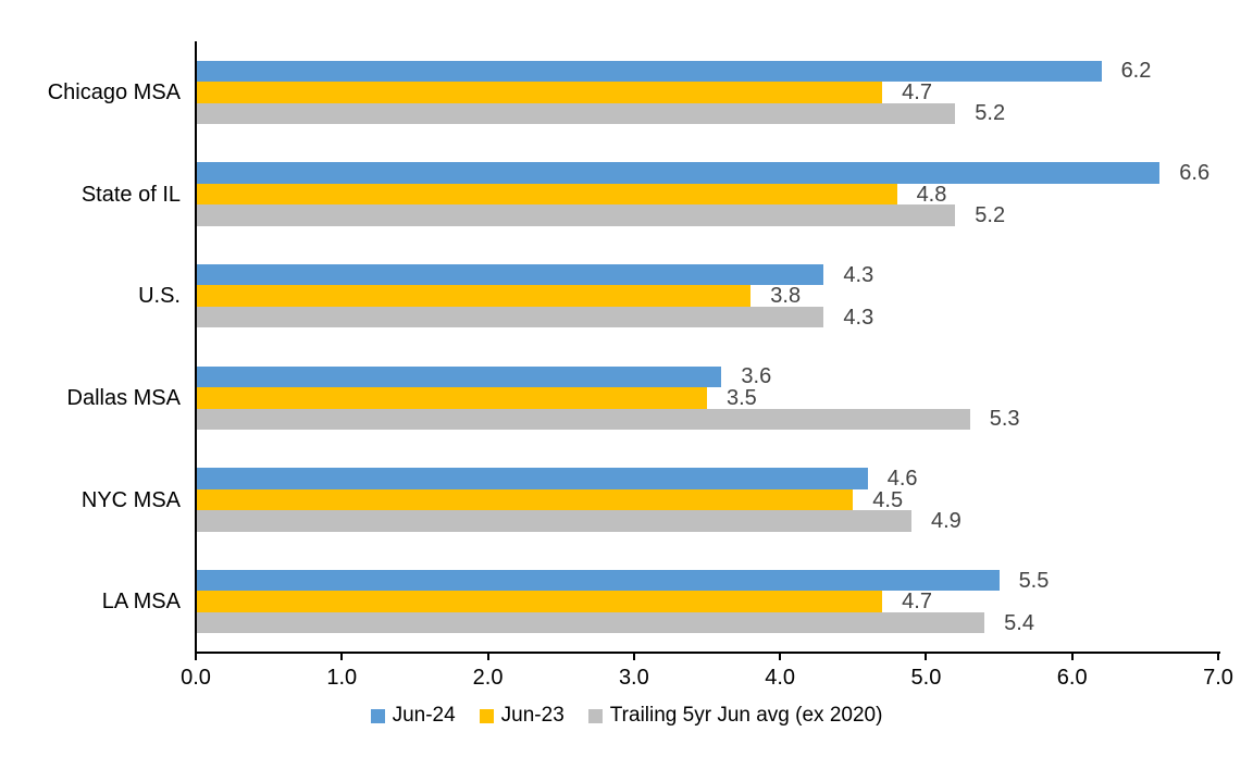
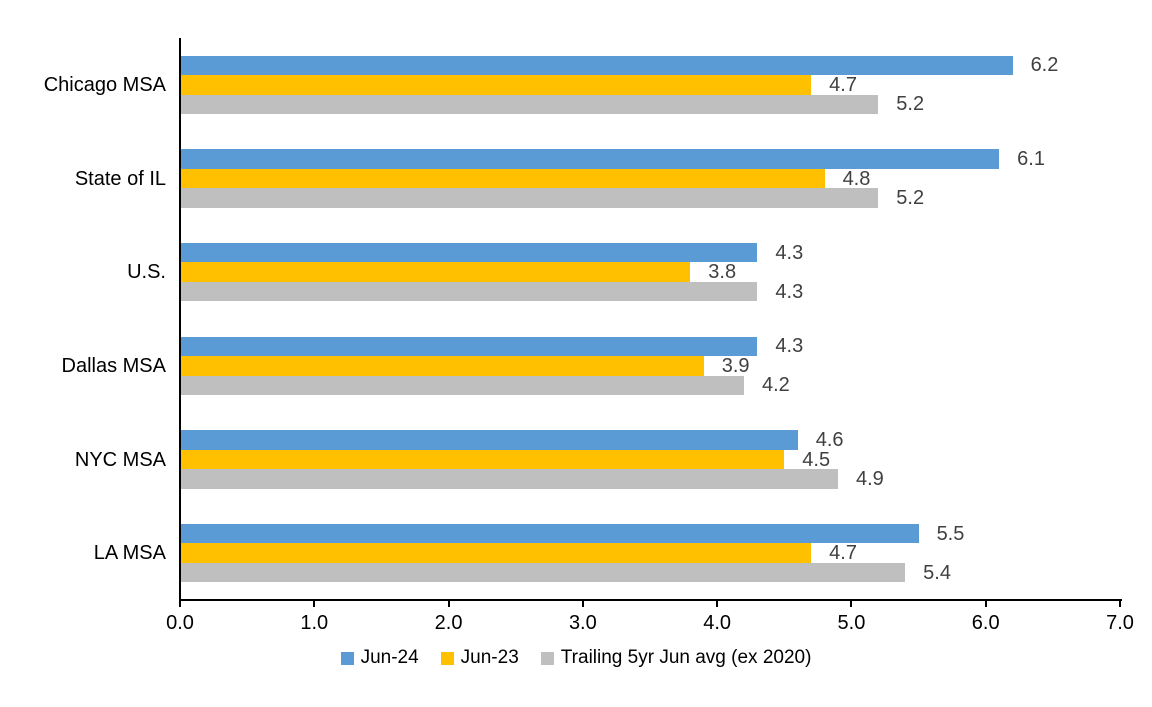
Jun-24/State of IL: 6.6 -> 6.1
Jun-24/Dallas MSA: 3.6 -> 4.3
Jun-23/Dallas MSA: 3.5 -> 3.9
Trailing 5yr Jun avg (ex 2020)/Dallas MSA: 5.3 -> 4.2
